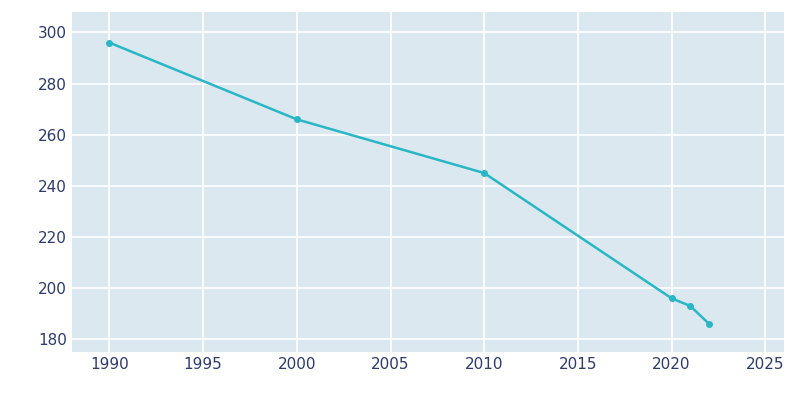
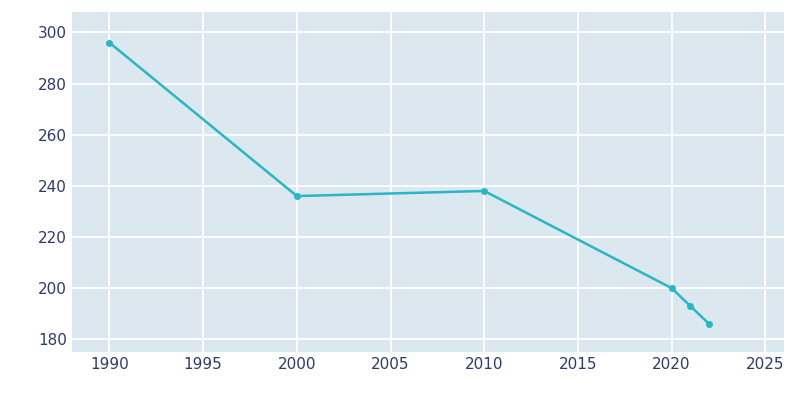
2000: 266 -> 236
2010: 245 -> 238
2020: 196 -> 200
